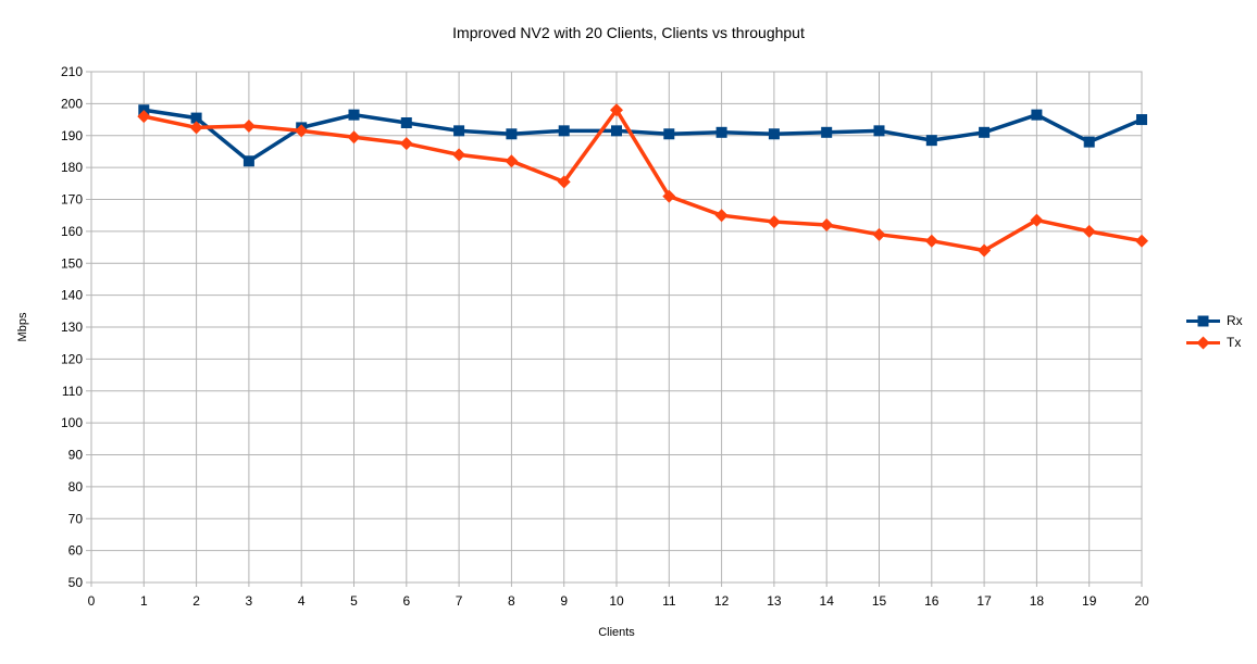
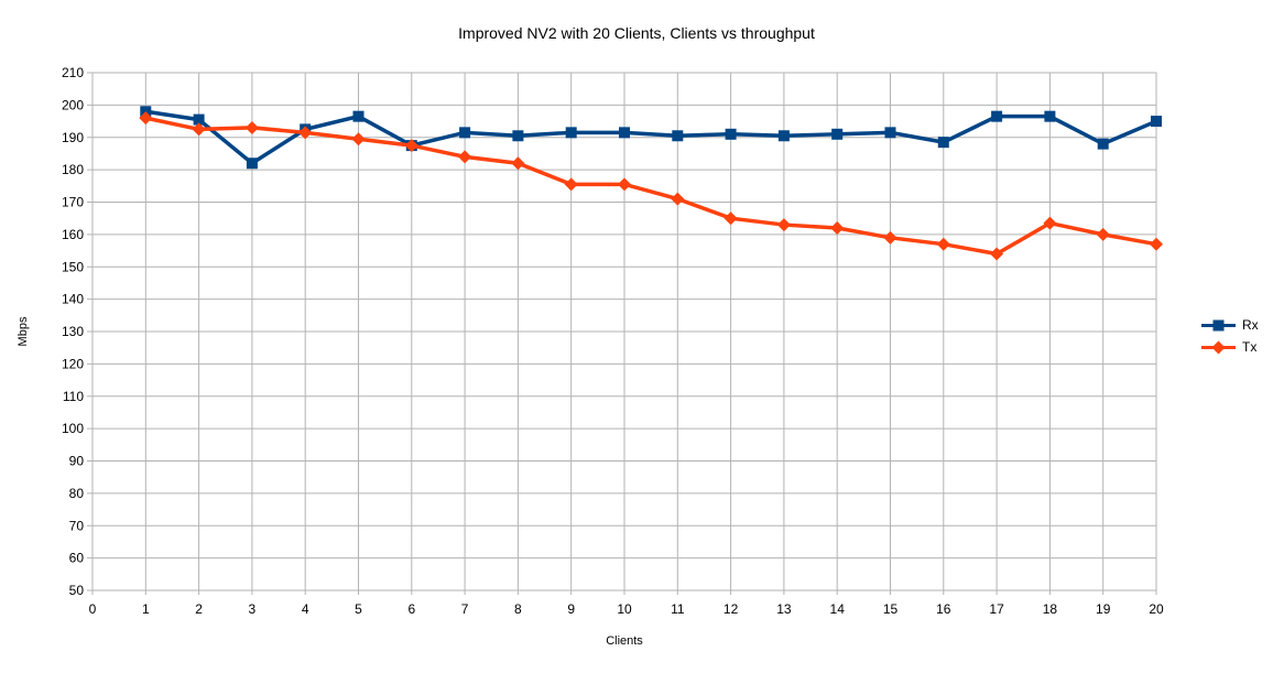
Rx/6: 194 -> 188
Tx/10: 198 -> 176
Rx/17: 191 -> 196
